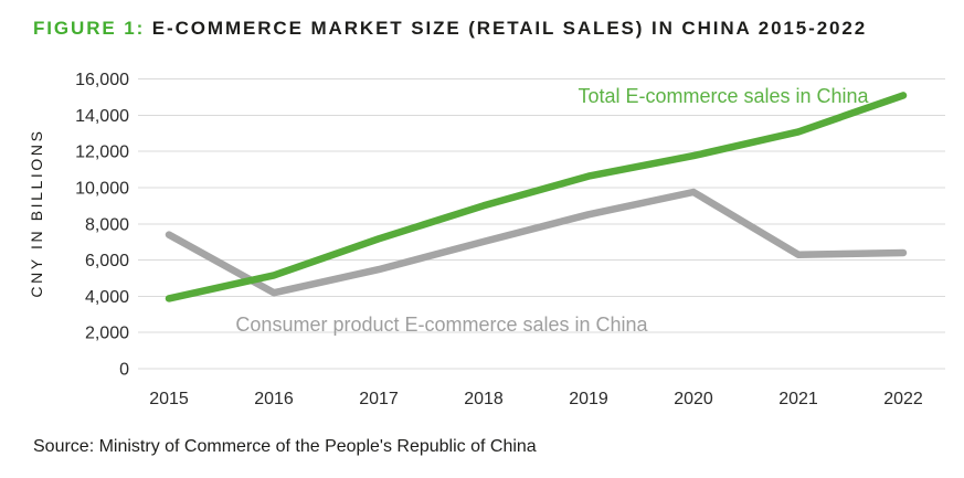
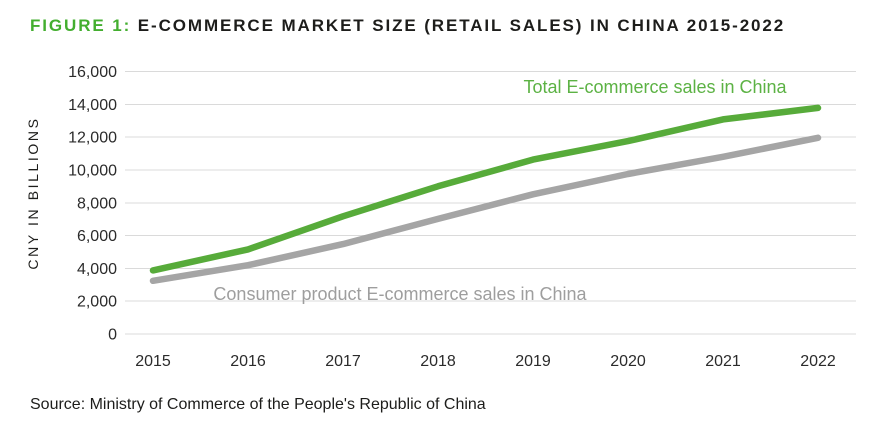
Consumer product E-commerce sales in China/2015: 7400 -> 3200
Consumer product E-commerce sales in China/2021: 6300 -> 10800
Total E-commerce sales in China/2022: 15100 -> 13800
Consumer product E-commerce sales in China/2022: 6400 -> 12000
